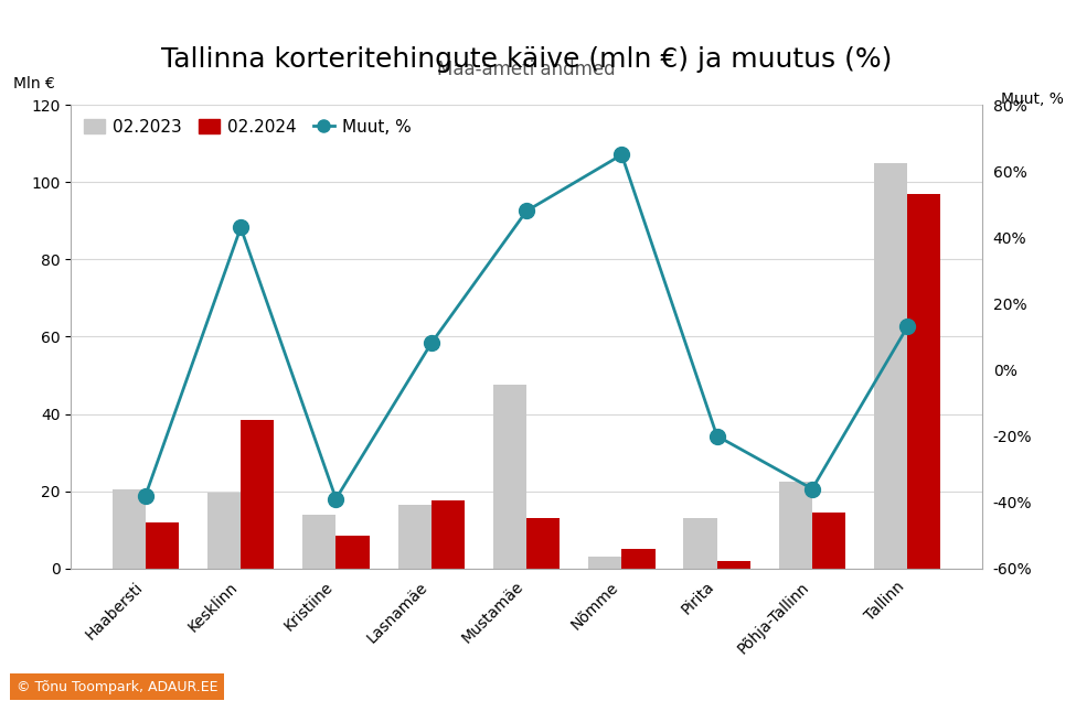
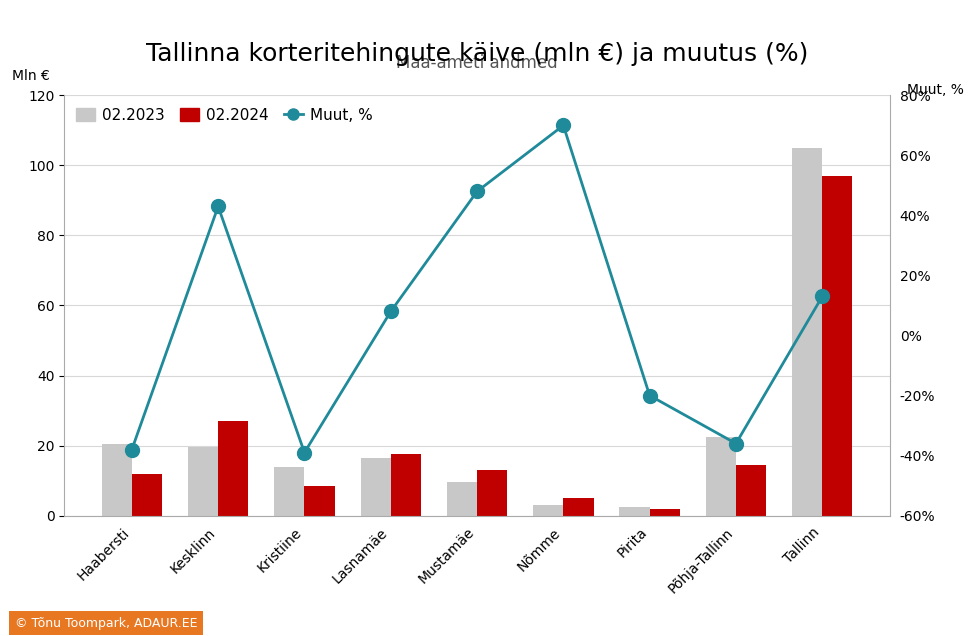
02.2024/Kesklinn: 38.5 -> 27.0
02.2023/Mustamäe: 47.5 -> 9.5
Muut, %/Nõmme: 65% -> 70%
02.2023/Pirita: 13.0 -> 2.5
